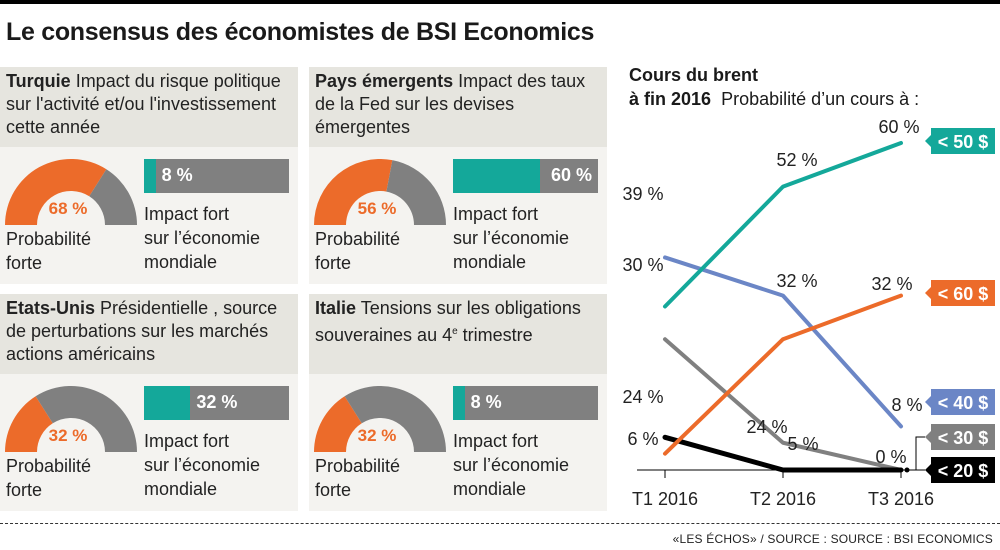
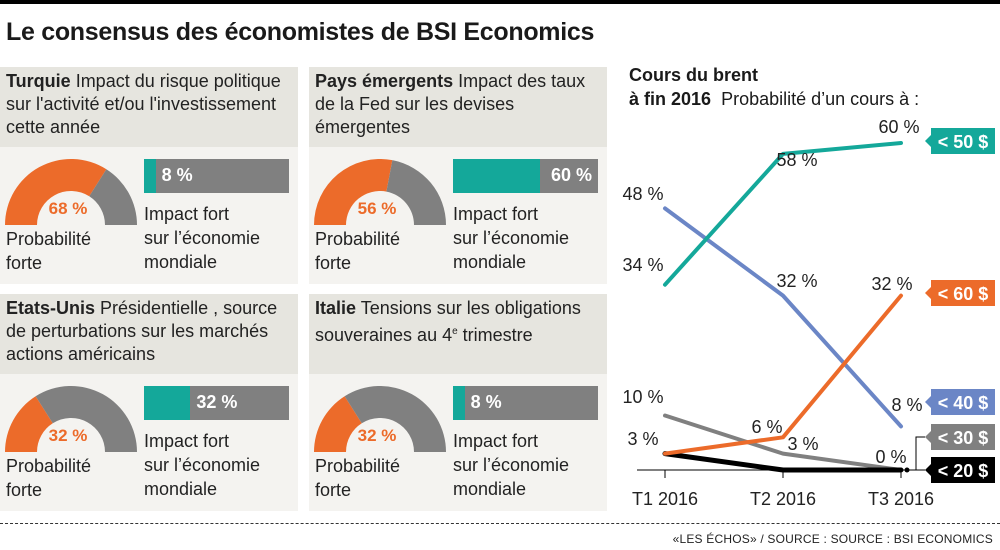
< 50 $/T1 2016: 30 -> 34
< 40 $/T1 2016: 39 -> 48
< 30 $/T1 2016: 24 -> 10
< 20 $/T1 2016: 6 -> 3
< 50 $/T2 2016: 52 -> 58
< 60 $/T2 2016: 24 -> 6
< 30 $/T2 2016: 5 -> 3
